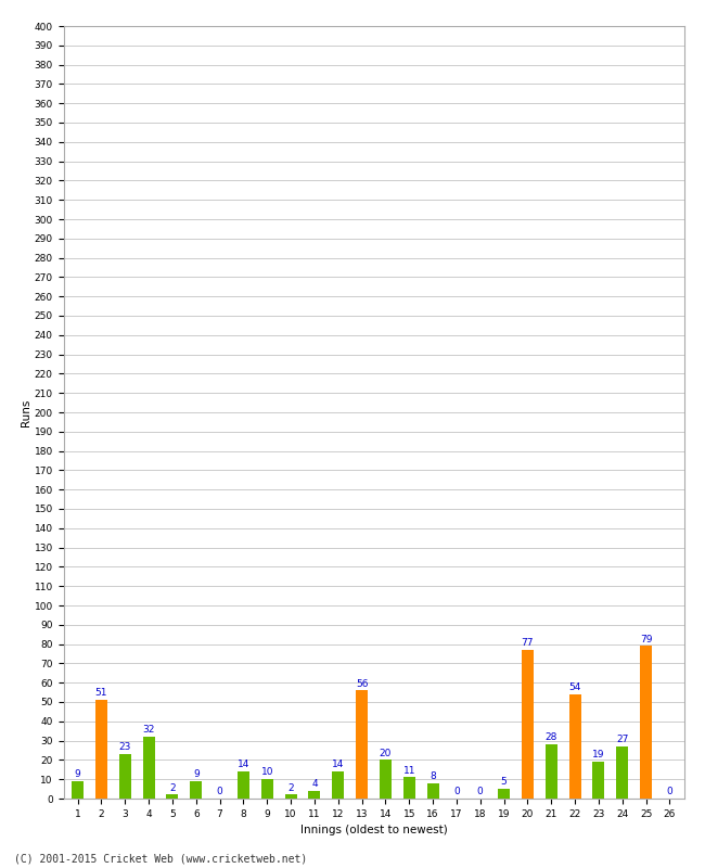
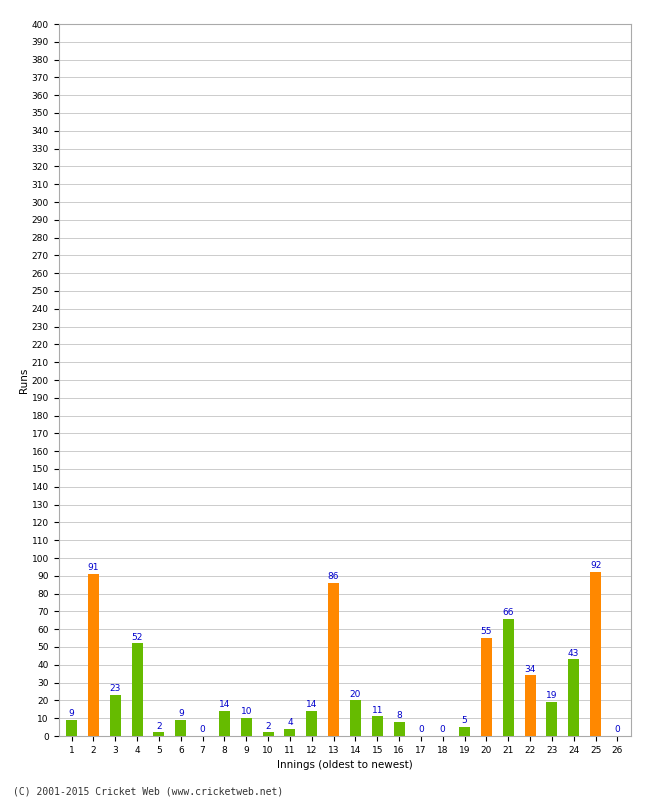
2: 51 -> 91
4: 32 -> 52
13: 56 -> 86
20: 77 -> 55
21: 28 -> 66
22: 54 -> 34
24: 27 -> 43
25: 79 -> 92
